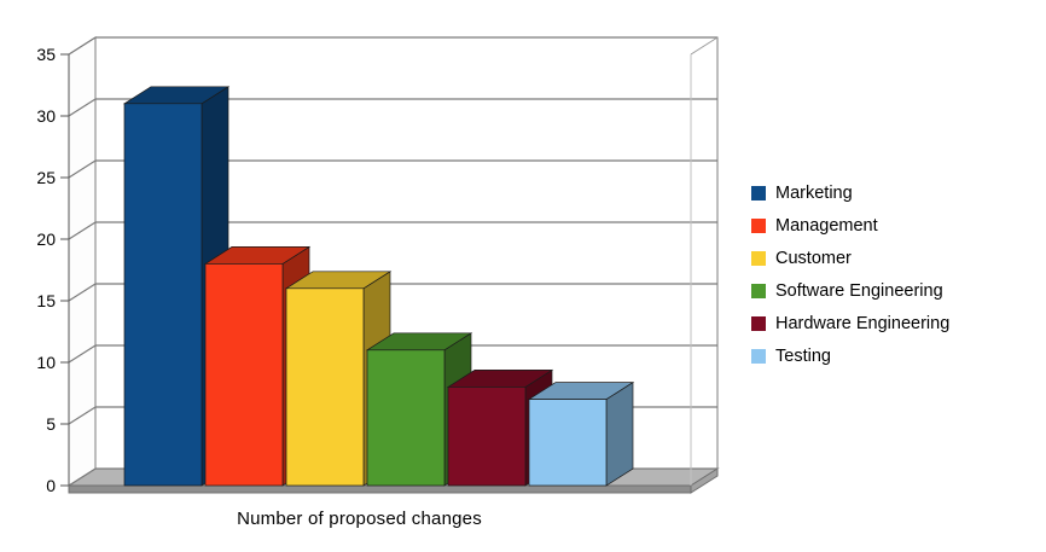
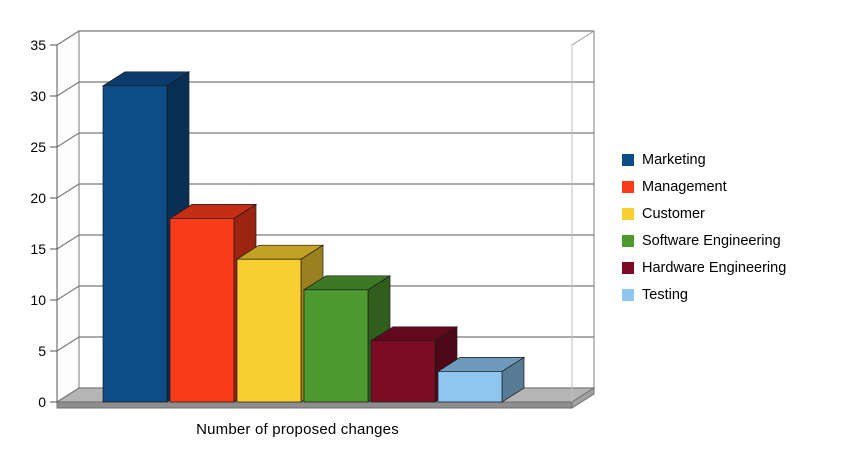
Customer: 16 -> 14
Hardware Engineering: 8 -> 6
Testing: 7 -> 3
